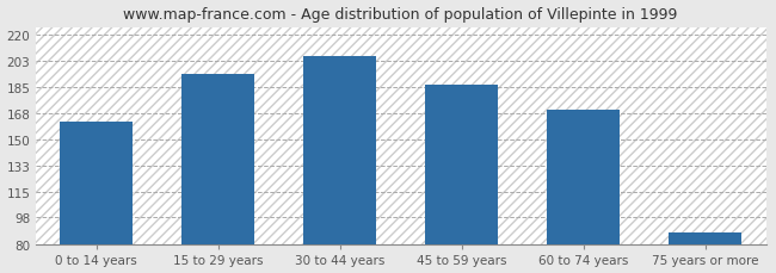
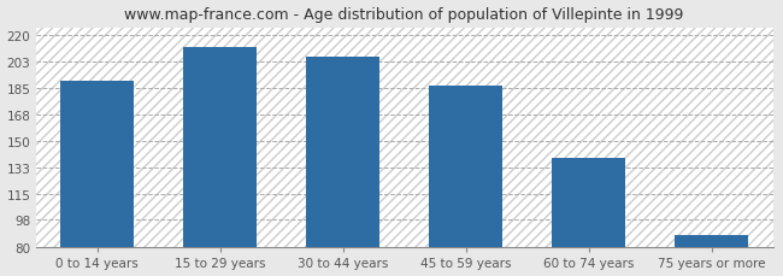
0 to 14 years: 162 -> 190
15 to 29 years: 194 -> 212
60 to 74 years: 170 -> 139
